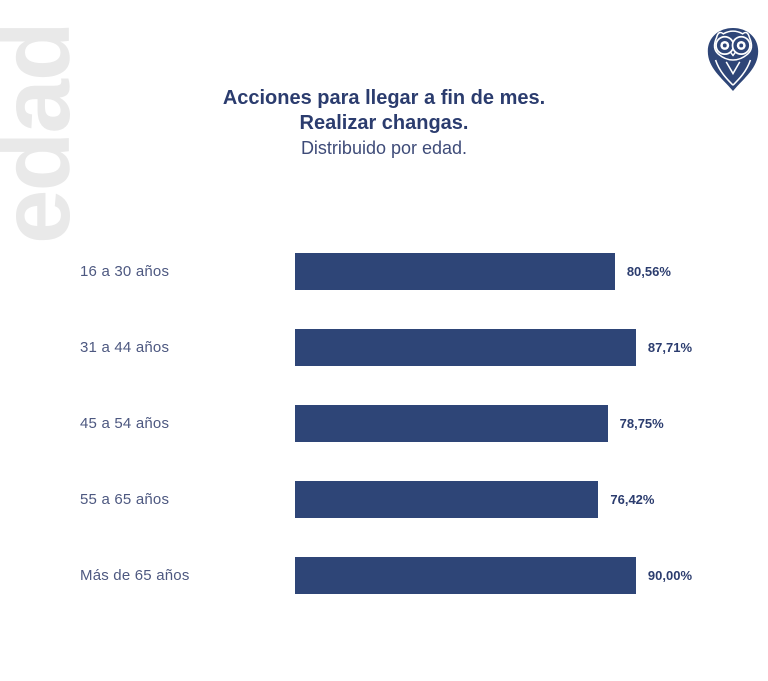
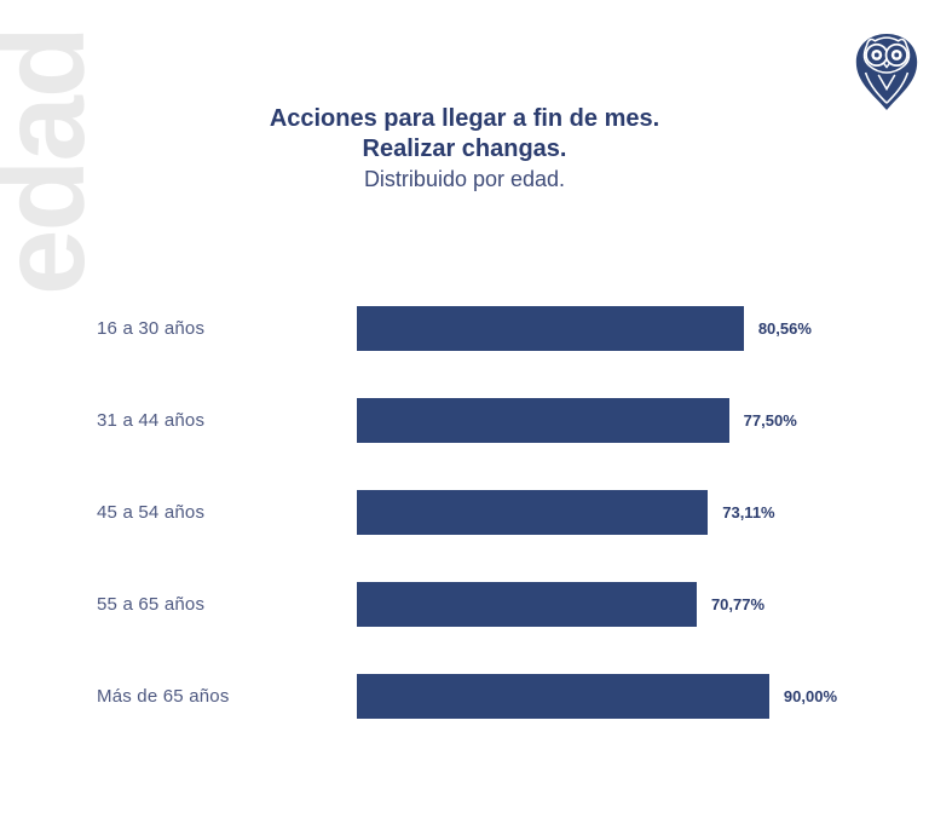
31 a 44 años: 87,71% -> 77,50%
45 a 54 años: 78,75% -> 73,11%
55 a 65 años: 76,42% -> 70,77%
